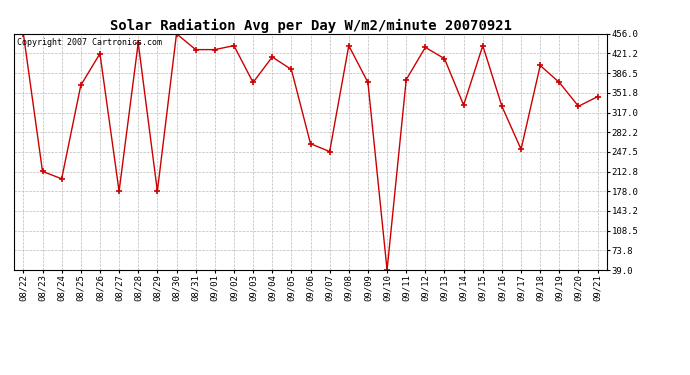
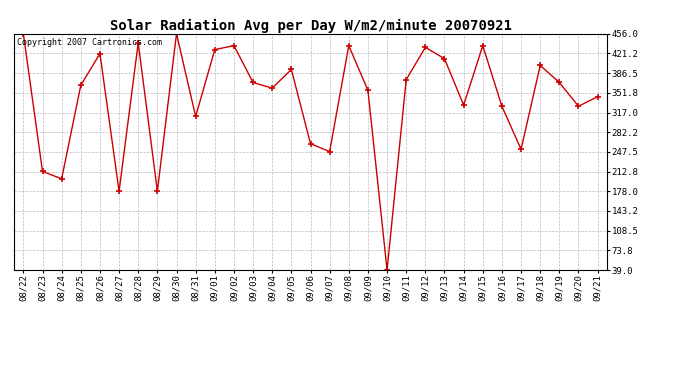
08/31: 428 -> 310
09/04: 415 -> 360
09/09: 370 -> 356
